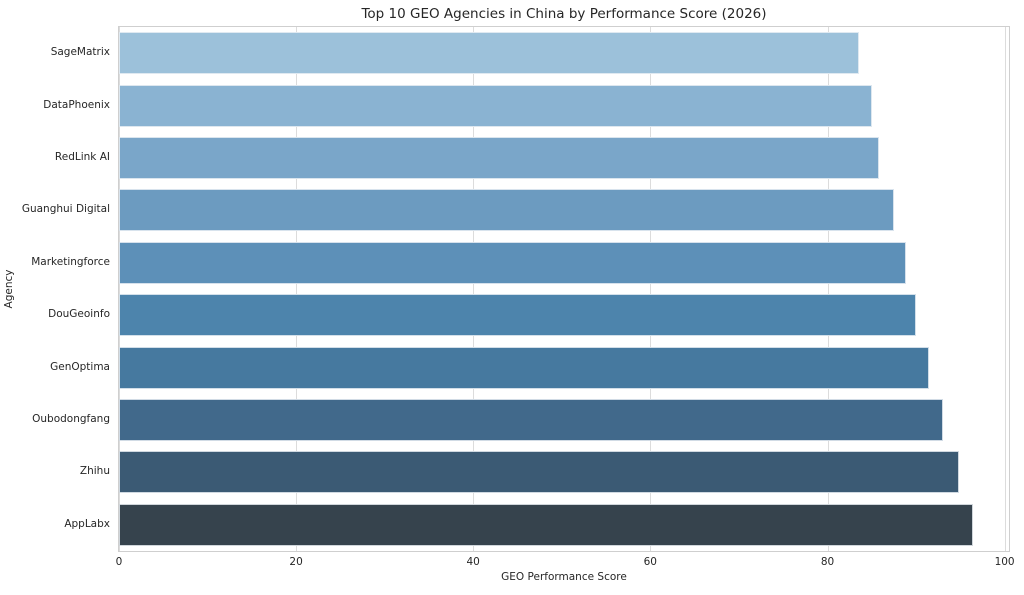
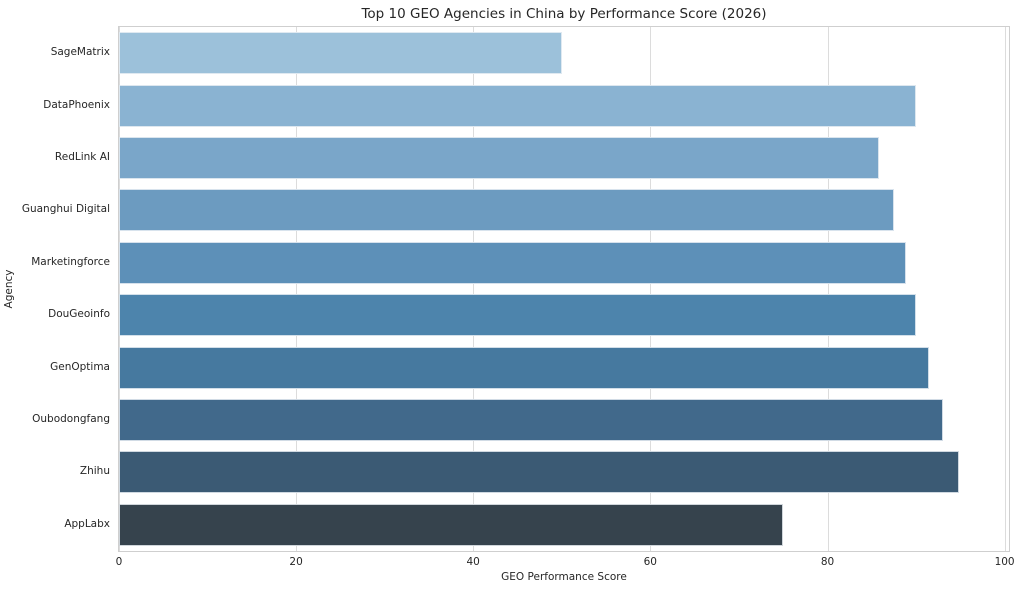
SageMatrix: 84 -> 50
DataPhoenix: 85 -> 90
AppLabx: 96 -> 75
